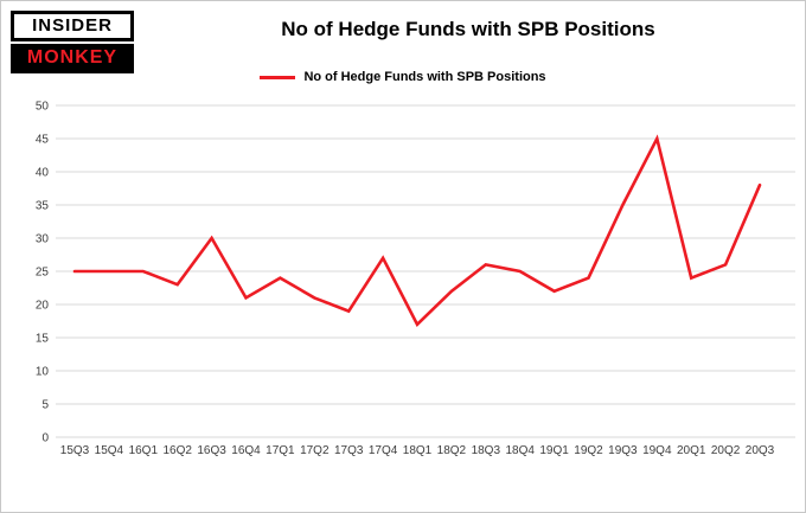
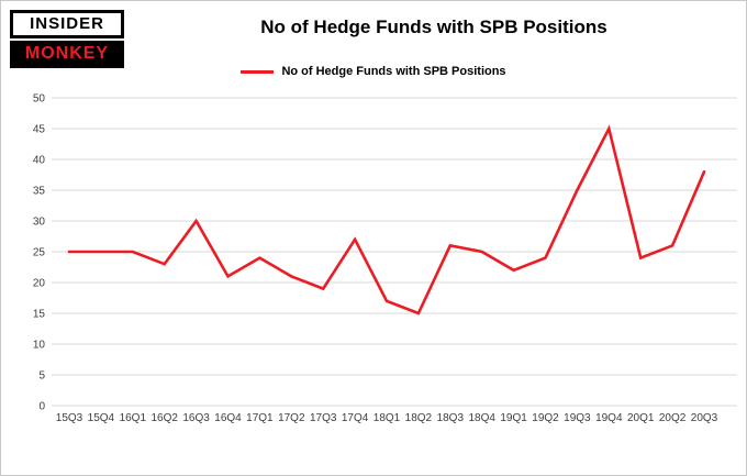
18Q2: 22 -> 15
